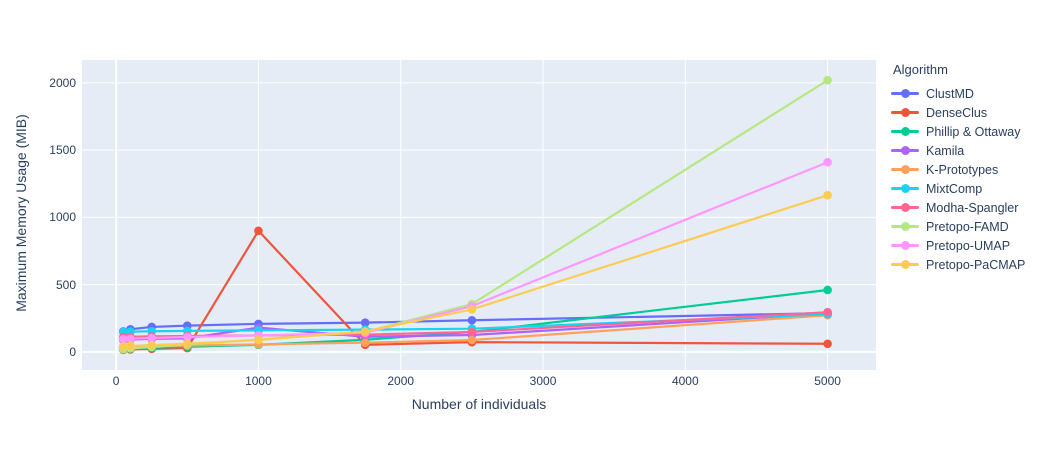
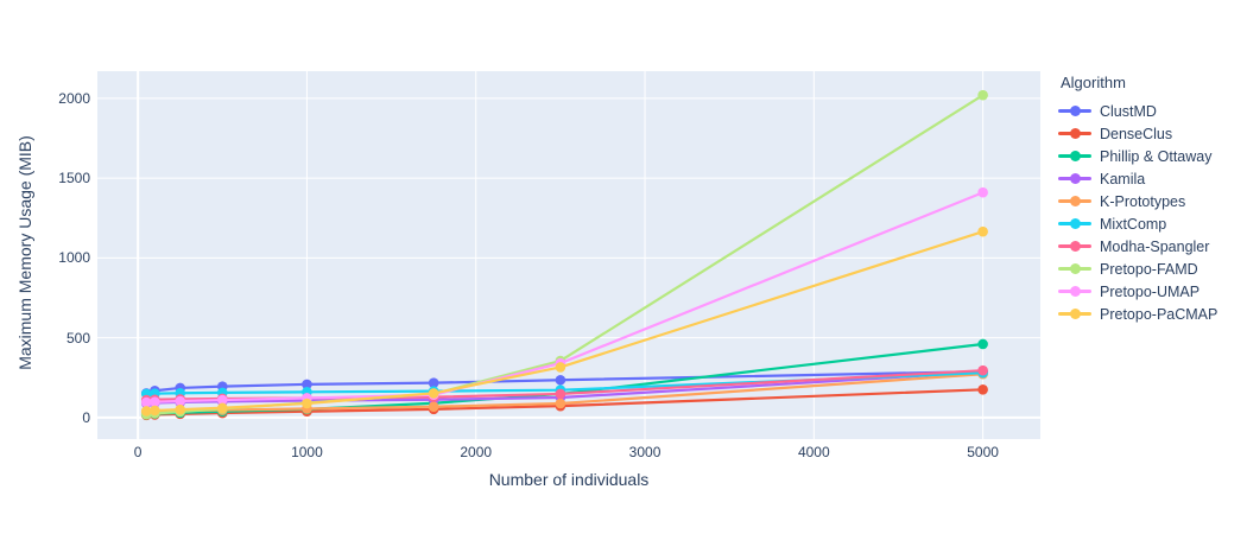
DenseClus/1000: 900 -> 40
Kamila/1000: 180 -> 110
DenseClus/5000: 60 -> 180
